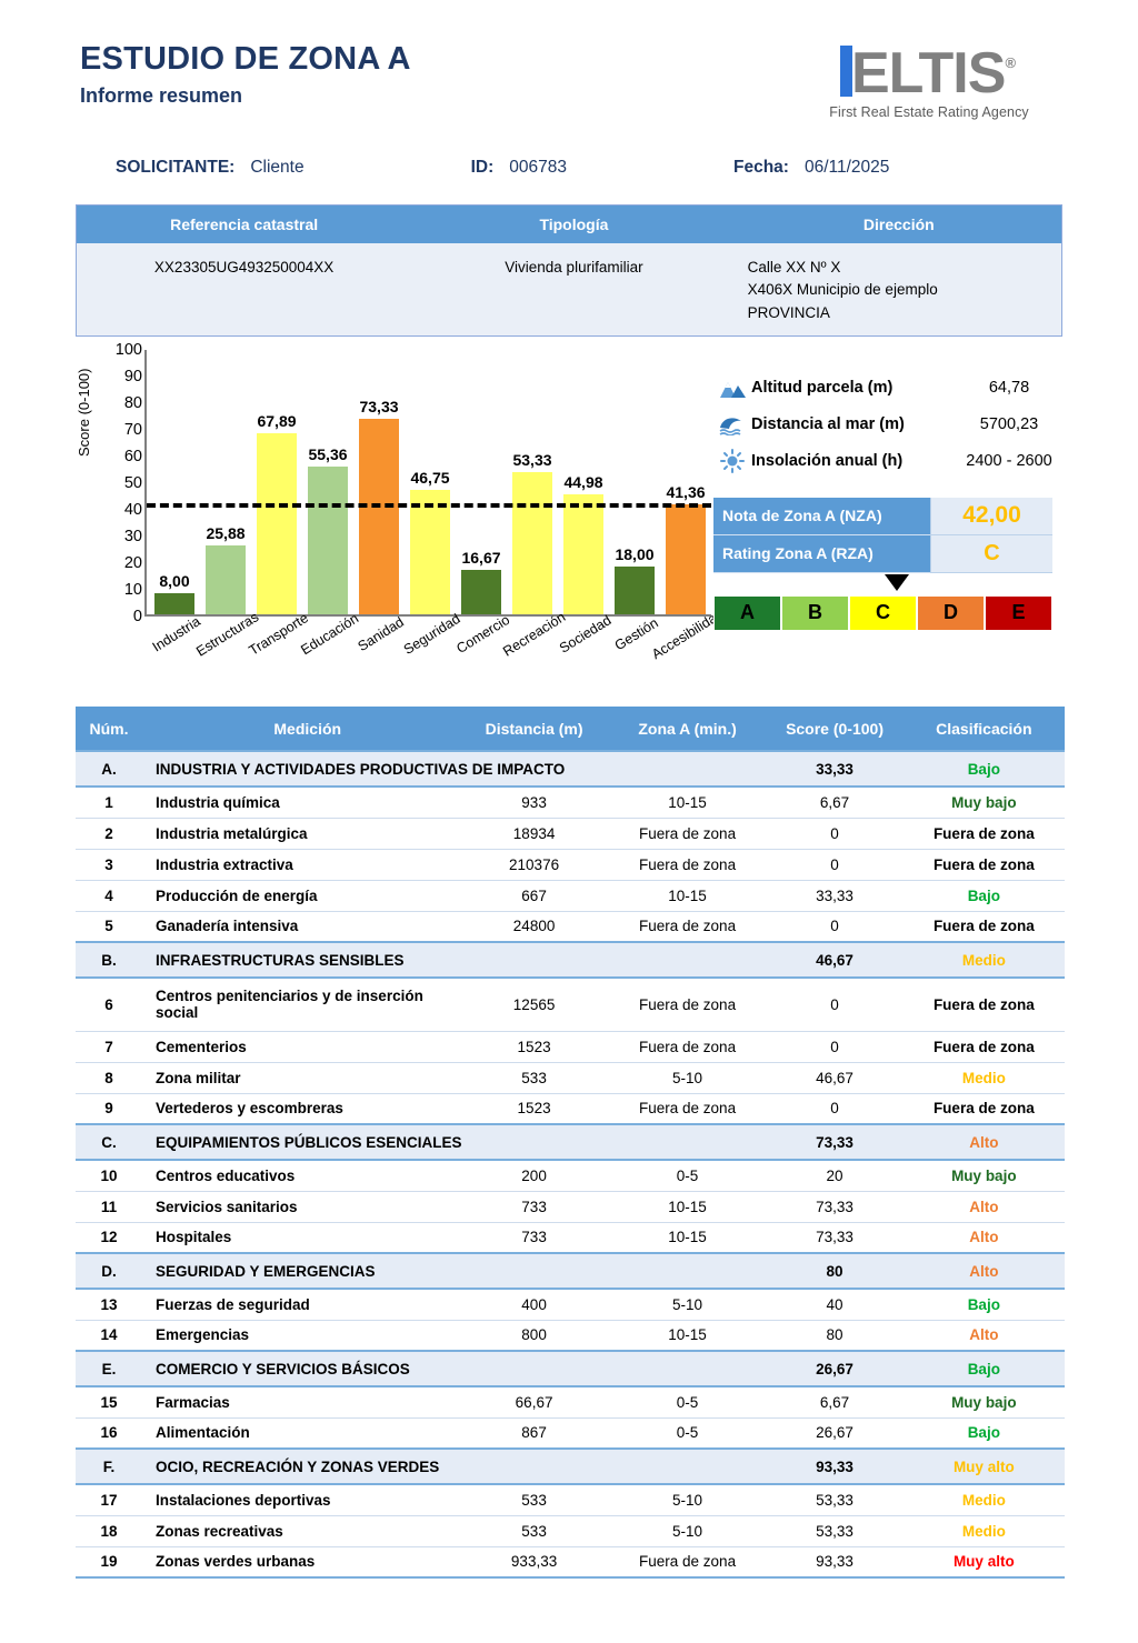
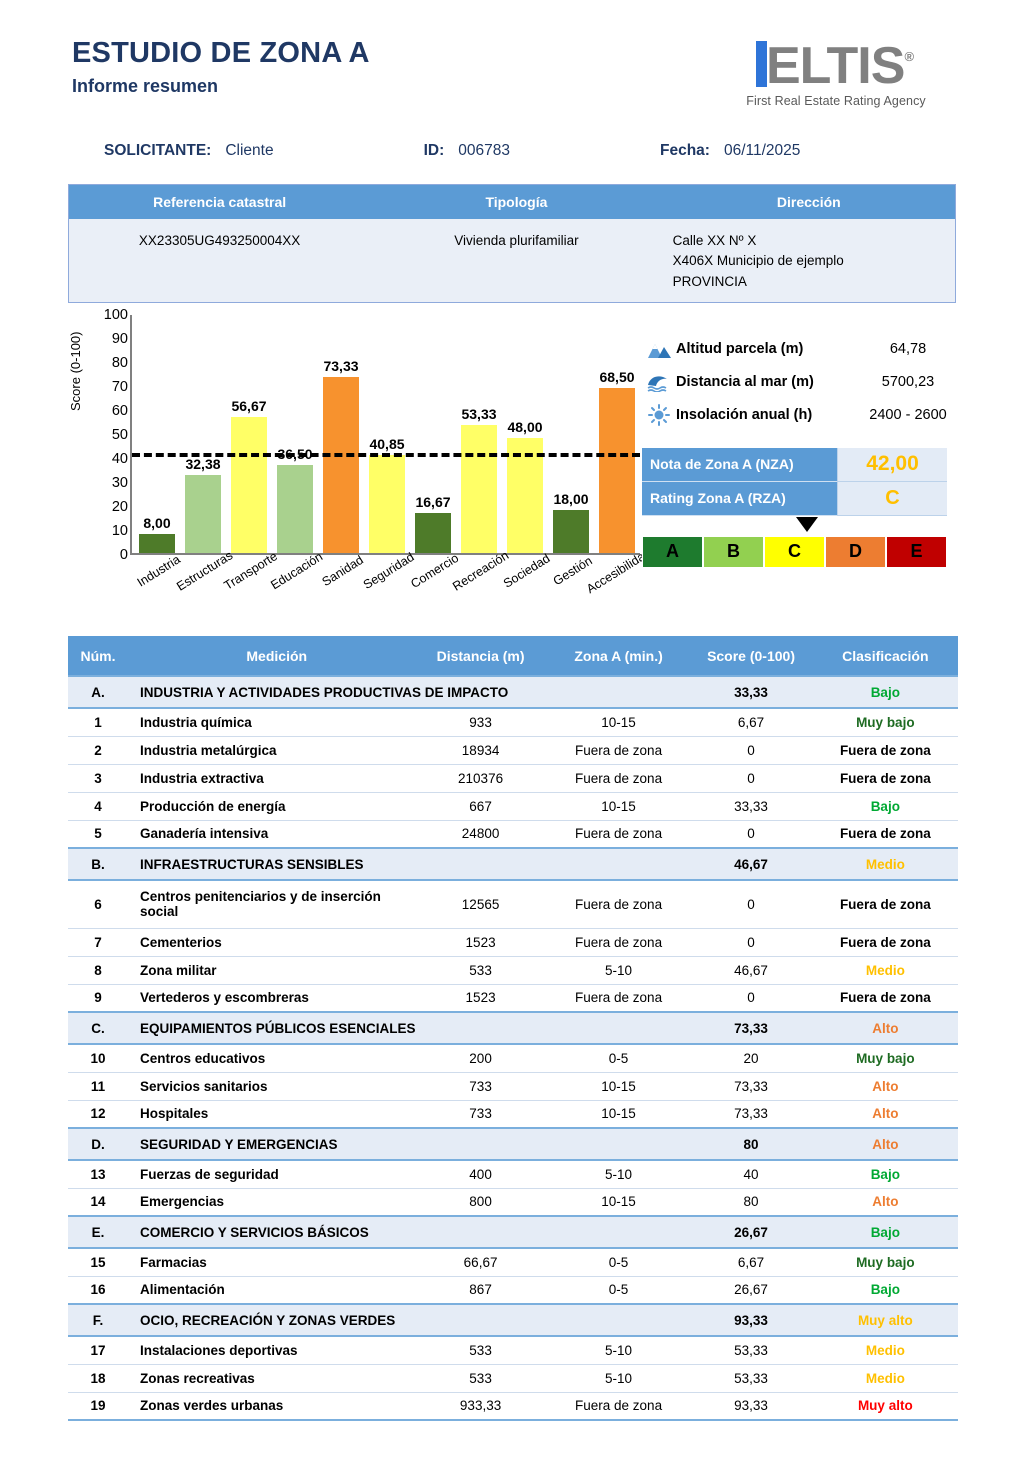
Estructuras: 25,88 -> 32,38
Transporte: 67,89 -> 56,67
Educación: 55,36 -> 36,50
Seguridad: 46,75 -> 40,85
Sociedad: 44,98 -> 48,00
Accesibilidad: 41,36 -> 68,50
